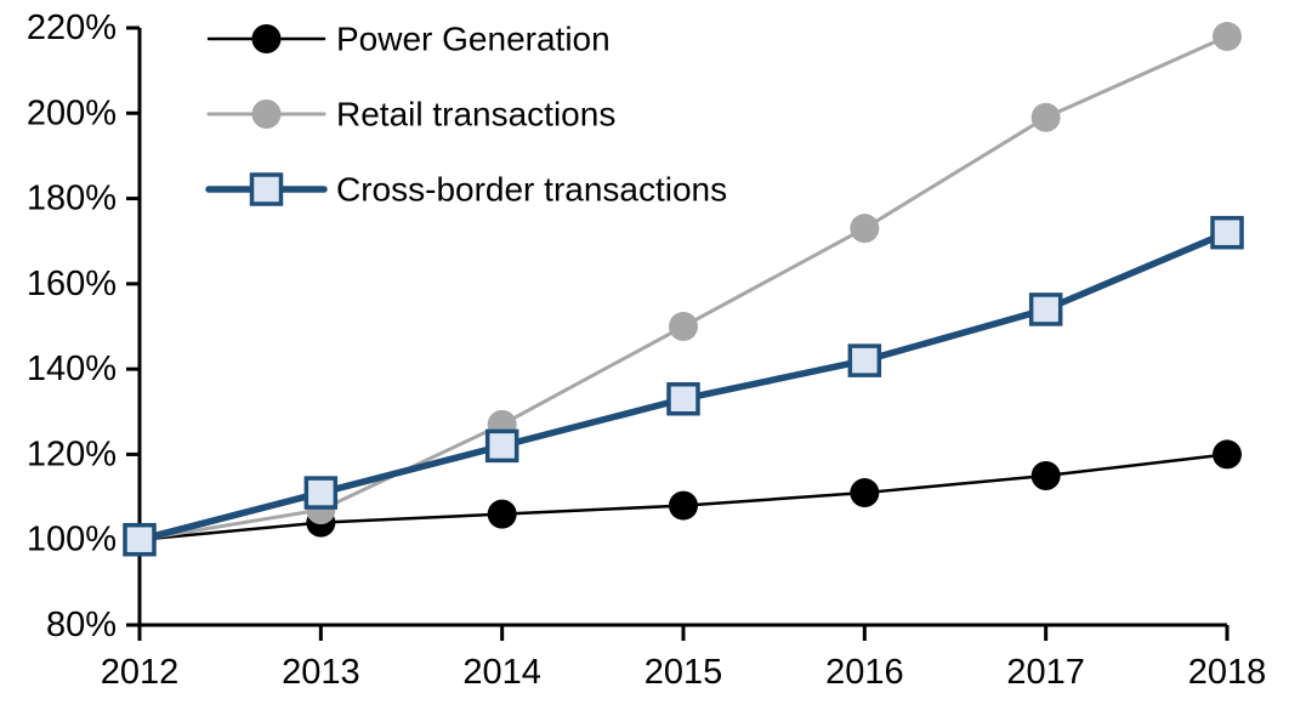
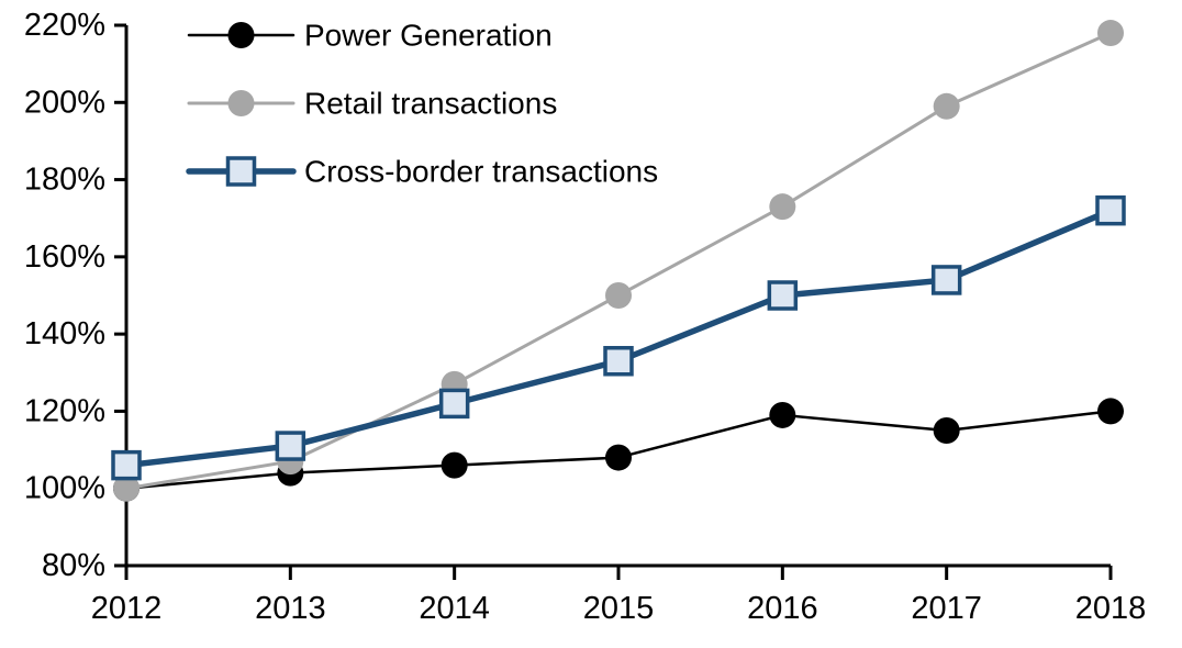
Cross-border transactions/2012: 100% -> 106%
Power Generation/2016: 111% -> 119%
Cross-border transactions/2016: 142% -> 150%
